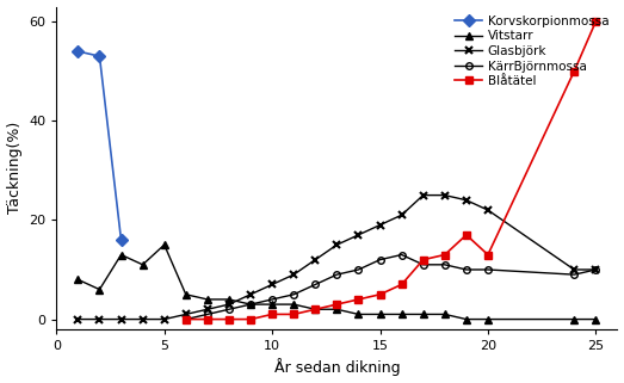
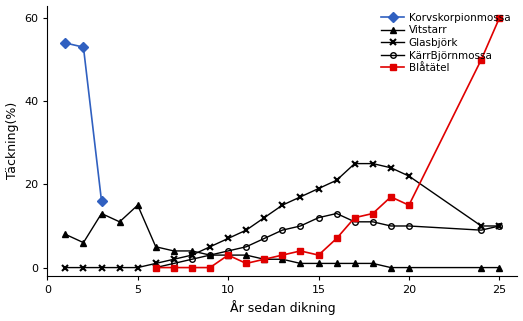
Blåtätel/10: 1 -> 3
Blåtätel/15: 5 -> 3
Blåtätel/20: 13 -> 15
